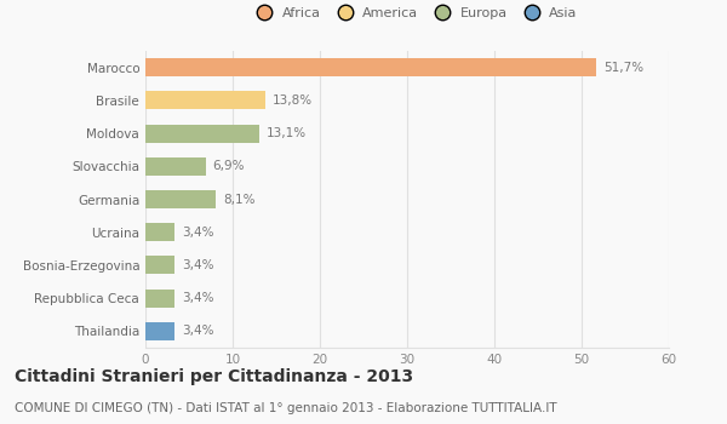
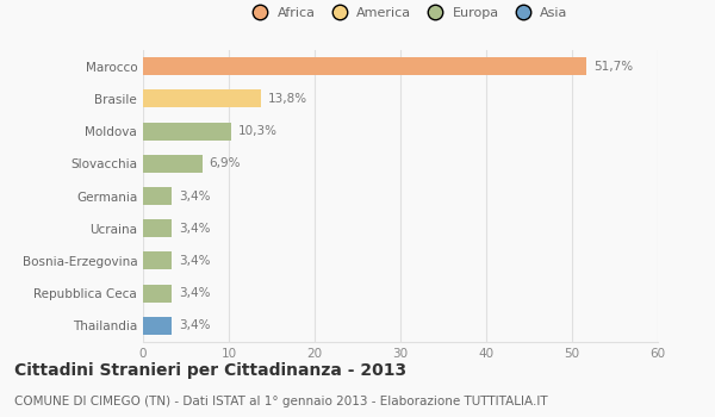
Moldova: 13,1% -> 10,3%
Germania: 8,1% -> 3,4%
